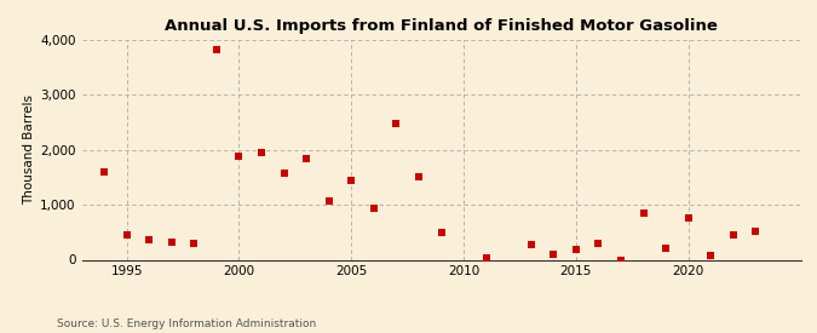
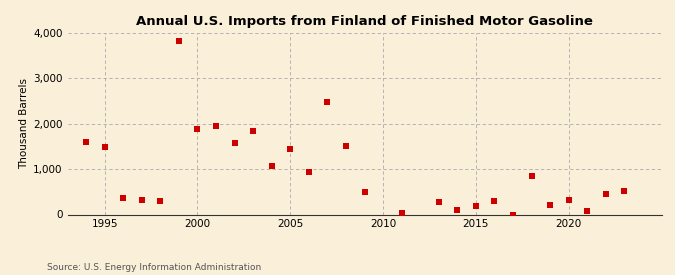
1995: 450 -> 1,490
2020: 750 -> 320
